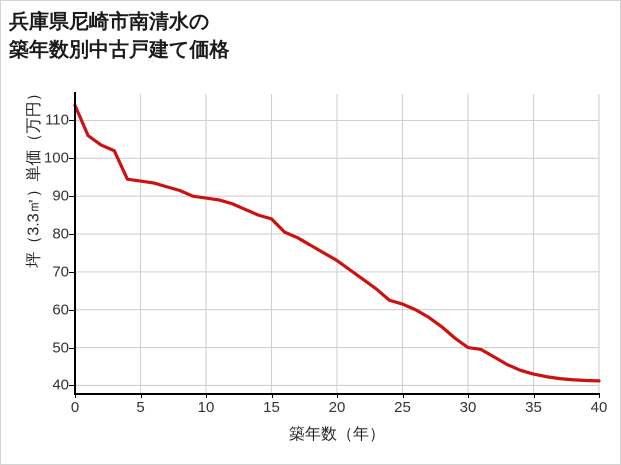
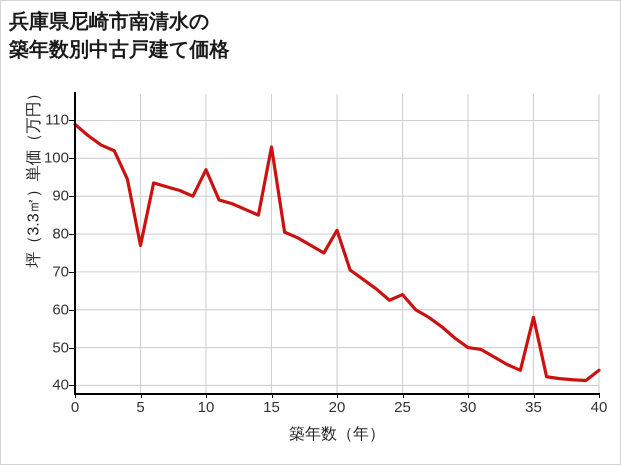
0: 114 -> 109
5: 94 -> 77
10: 90 -> 97
15: 84 -> 103
20: 73 -> 81
25: 62 -> 64
35: 43 -> 58
40: 41 -> 44
